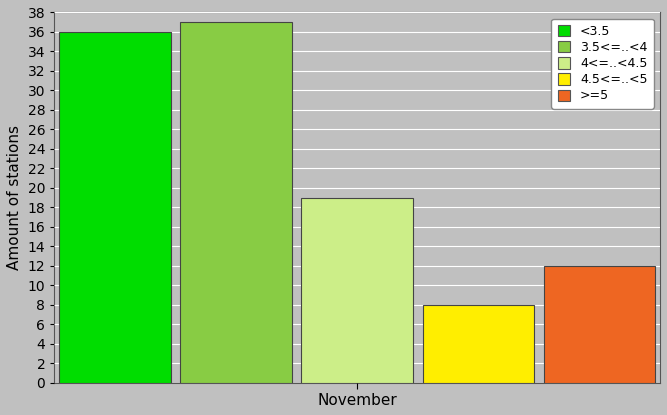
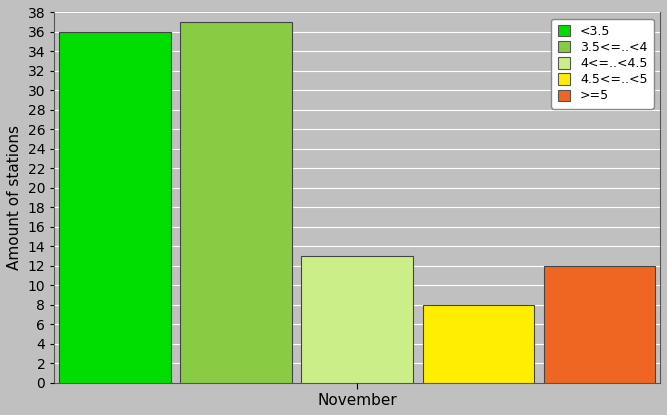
November: 19 -> 13
